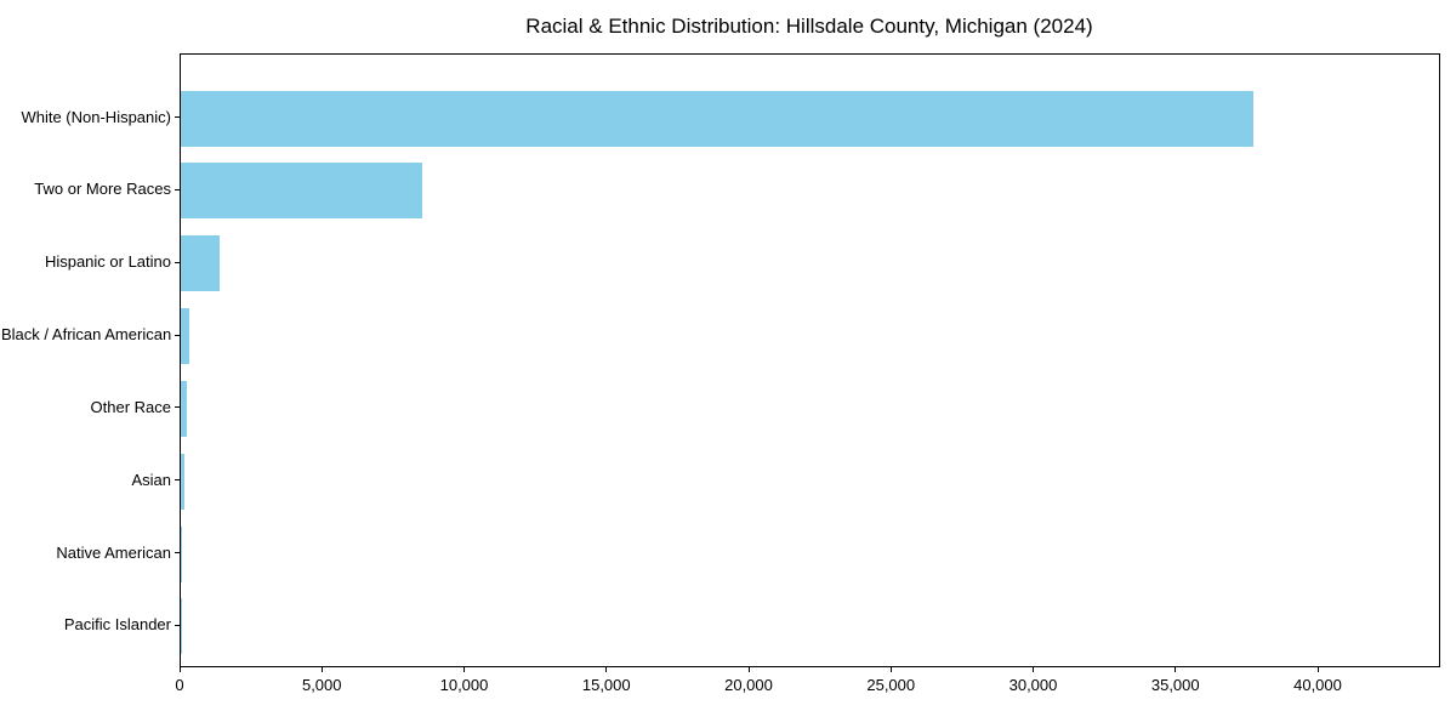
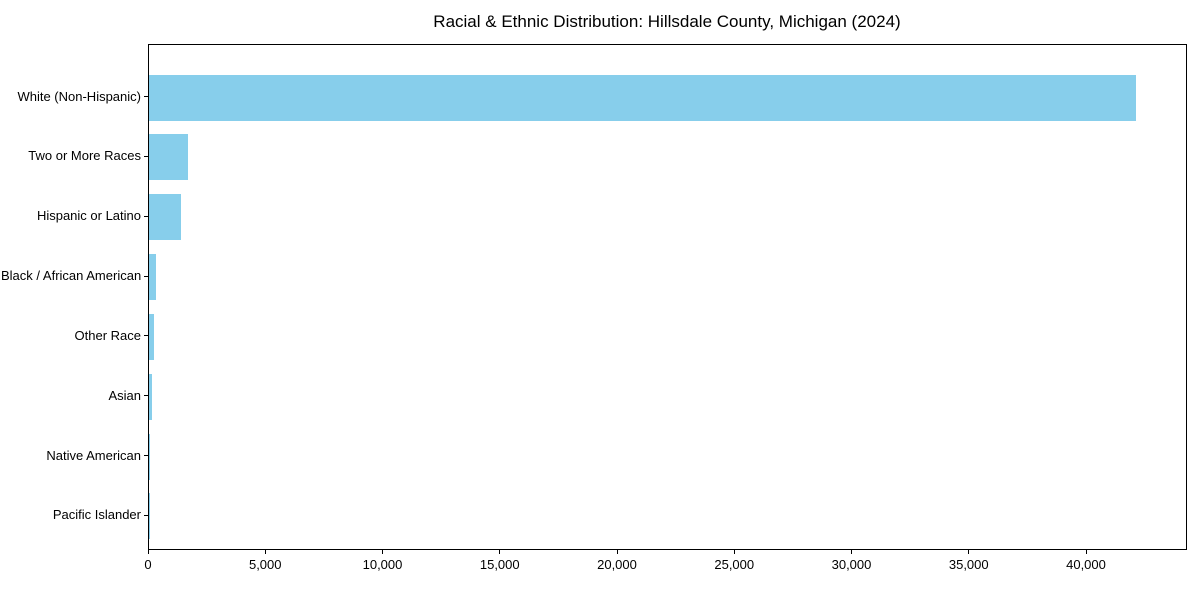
White (Non-Hispanic): 37700 -> 42100
Two or More Races: 8500 -> 1700
